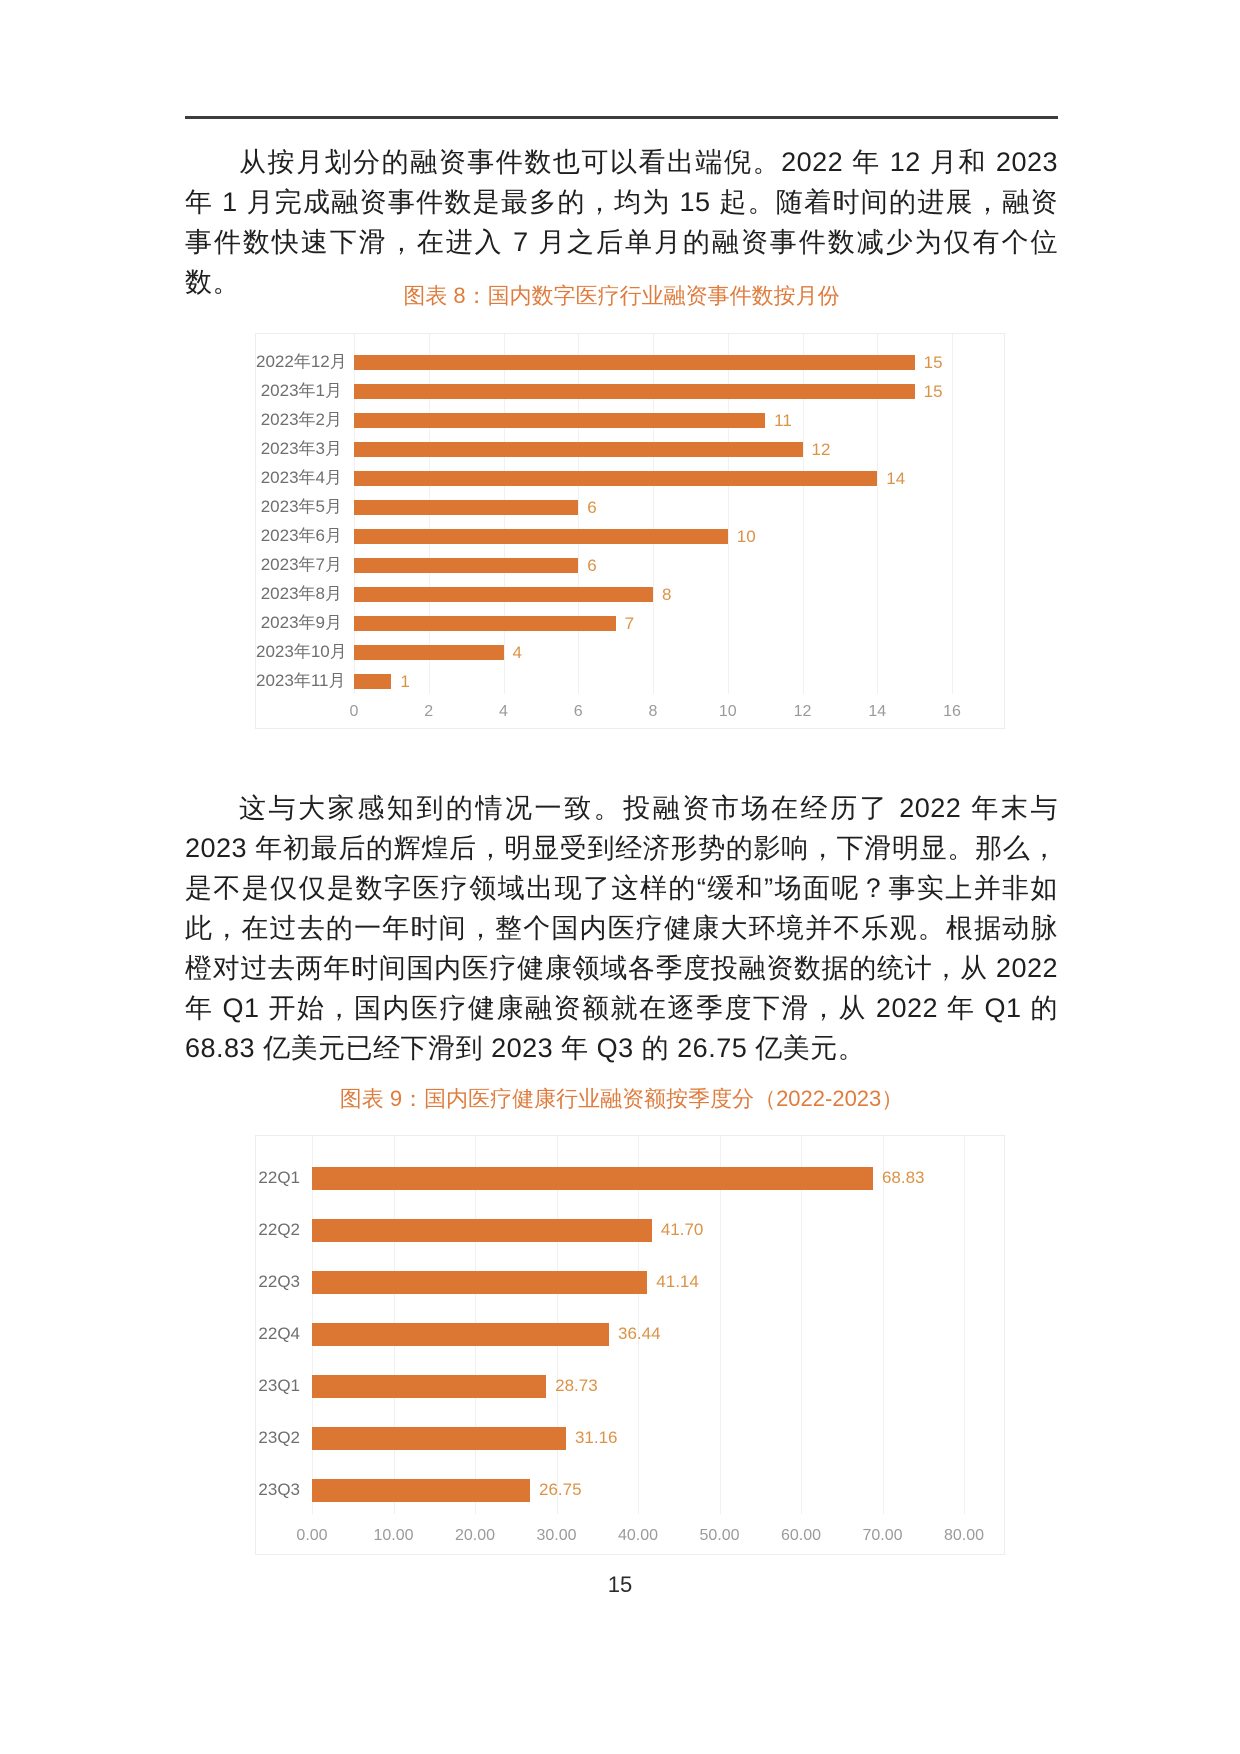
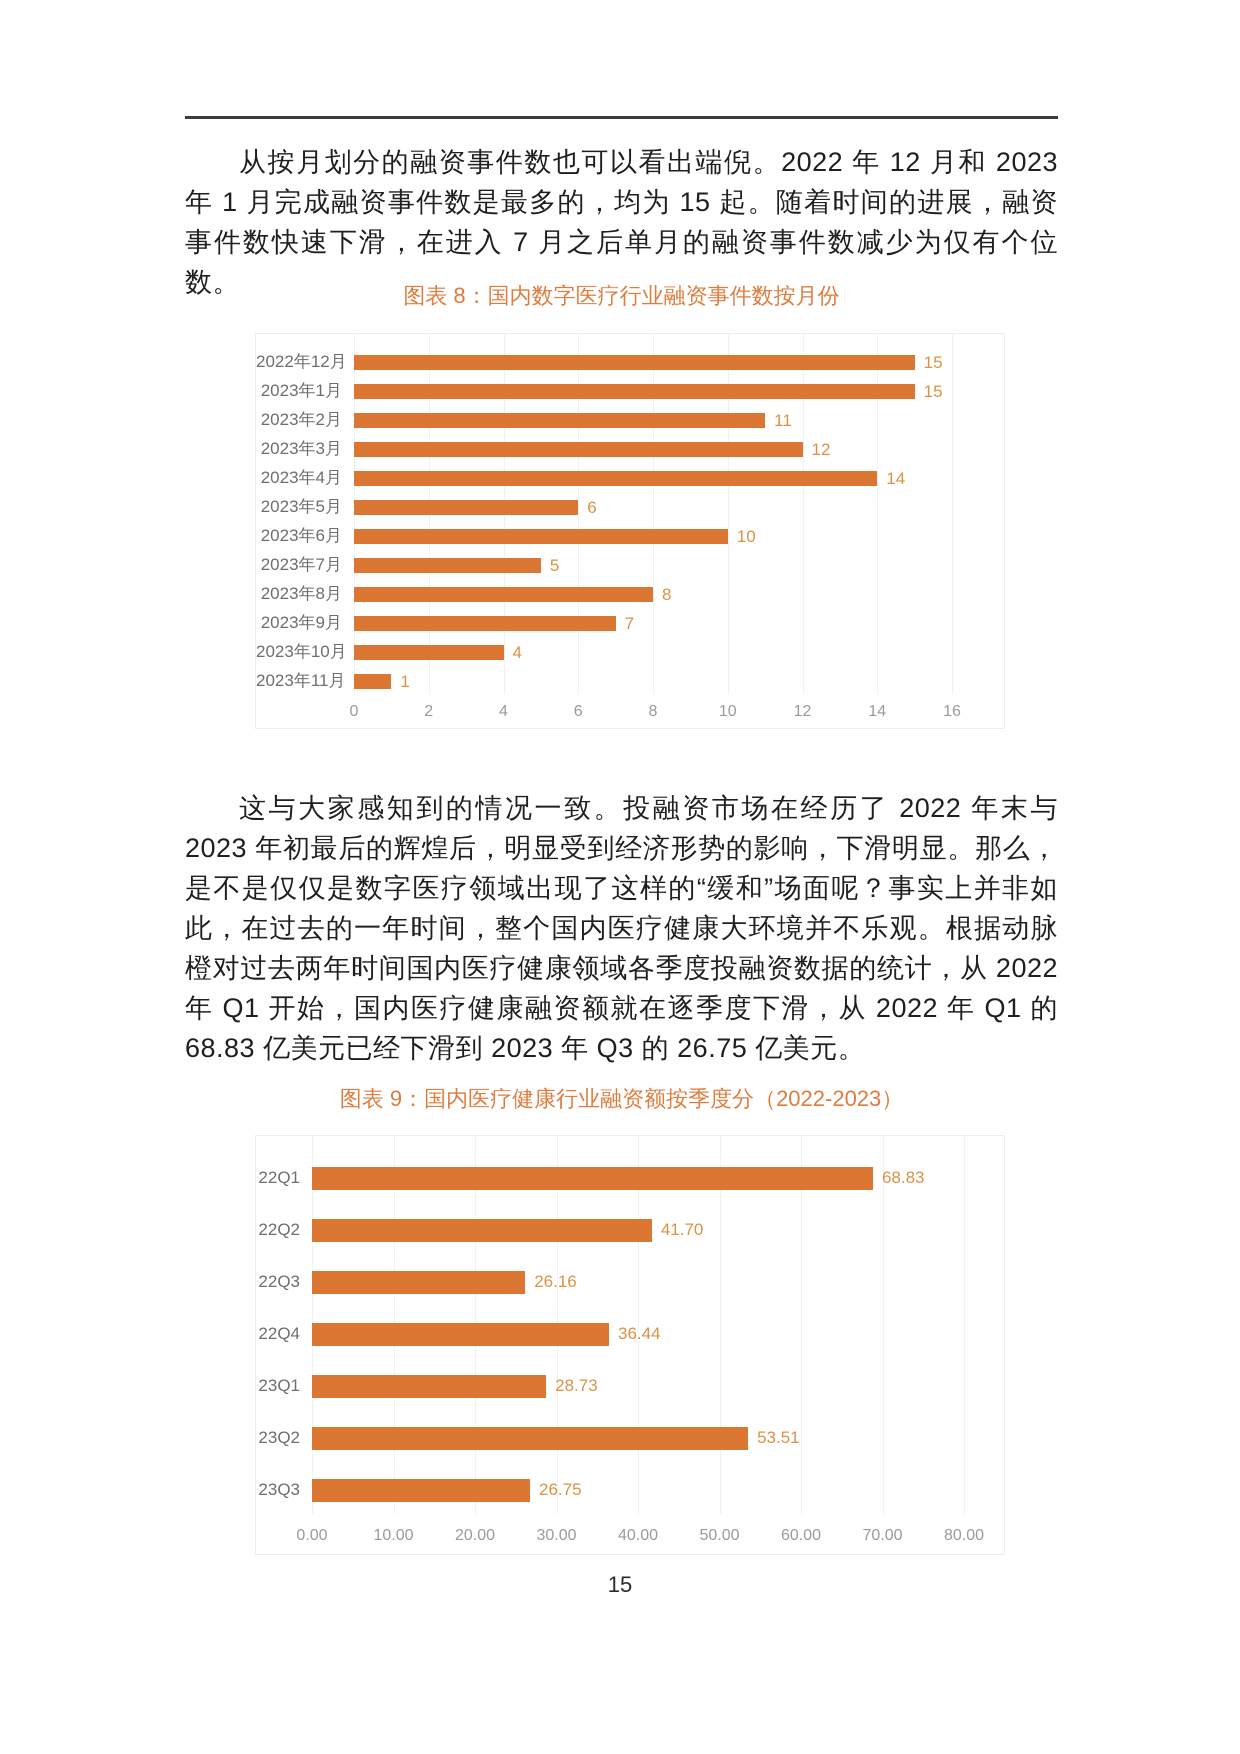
图表 8：国内数字医疗行业融资事件数按月份/2023年7月: 6 -> 5
图表 9：国内医疗健康行业融资额按季度分（2022-2023）/22Q3: 41.14 -> 26.16
图表 9：国内医疗健康行业融资额按季度分（2022-2023）/23Q2: 31.16 -> 53.51
